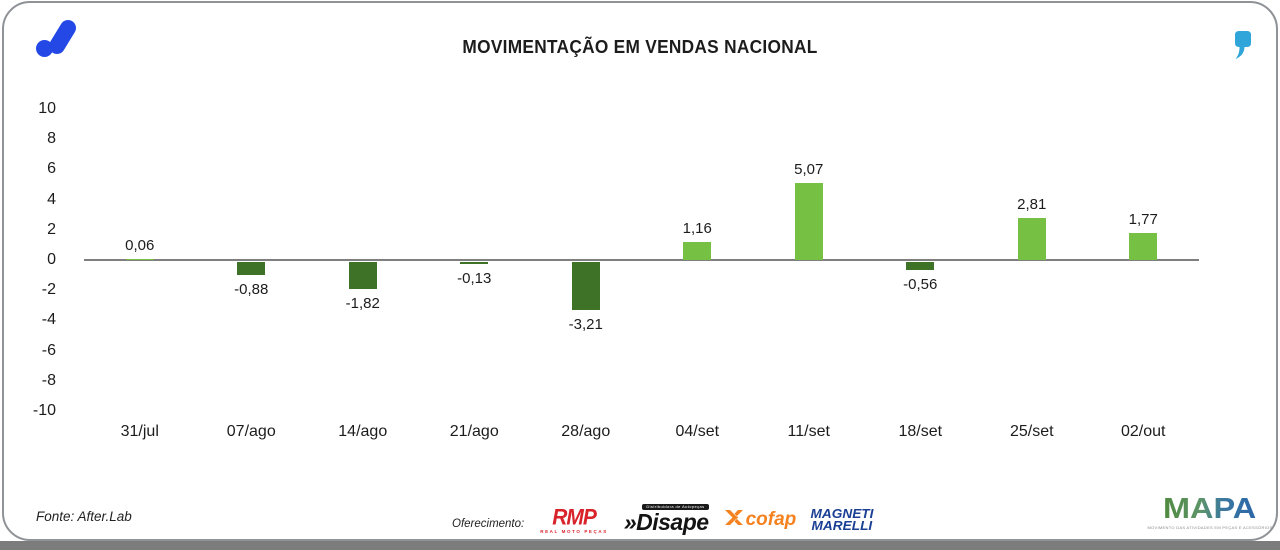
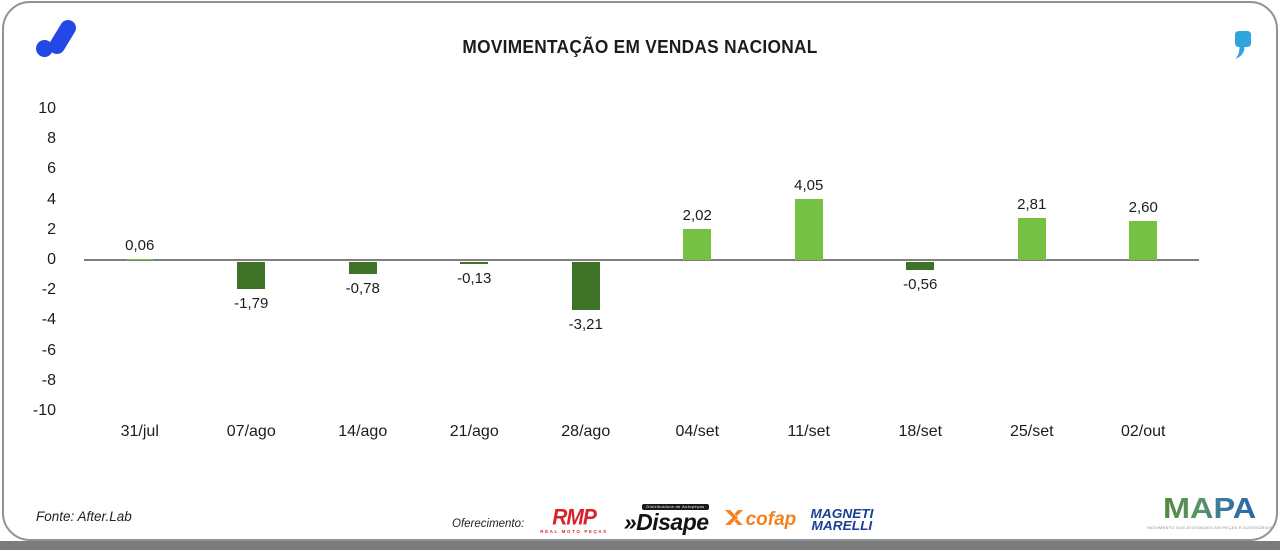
07/ago: -0,88 -> -1,79
14/ago: -1,82 -> -0,78
04/set: 1,16 -> 2,02
11/set: 5,07 -> 4,05
02/out: 1,77 -> 2,60
